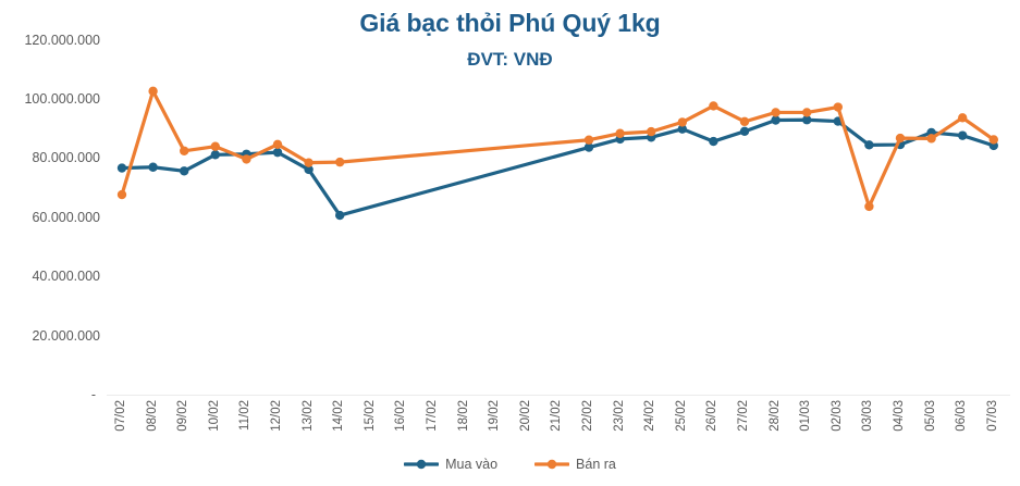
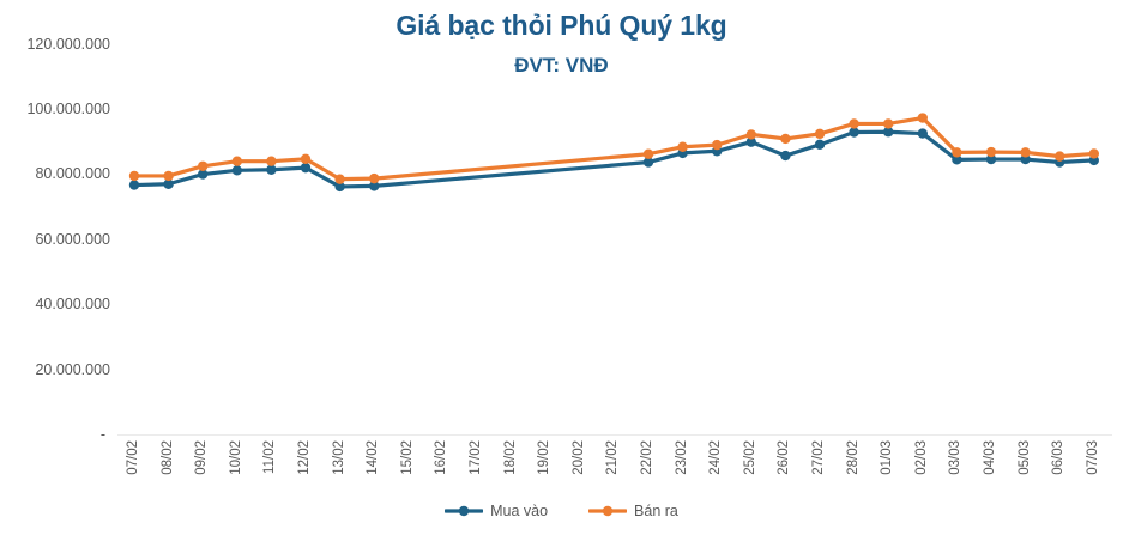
Bán ra/07/02: 68000000 -> 80000000
Bán ra/08/02: 103000000 -> 80000000
Mua vào/09/02: 76000000 -> 80000000
Bán ra/11/02: 80000000 -> 84000000
Mua vào/14/02: 61000000 -> 77000000
Bán ra/26/02: 98000000 -> 91000000
Bán ra/03/03: 64000000 -> 87000000
Mua vào/05/03: 89000000 -> 85000000
Mua vào/06/03: 88000000 -> 84000000
Bán ra/06/03: 94000000 -> 86000000
